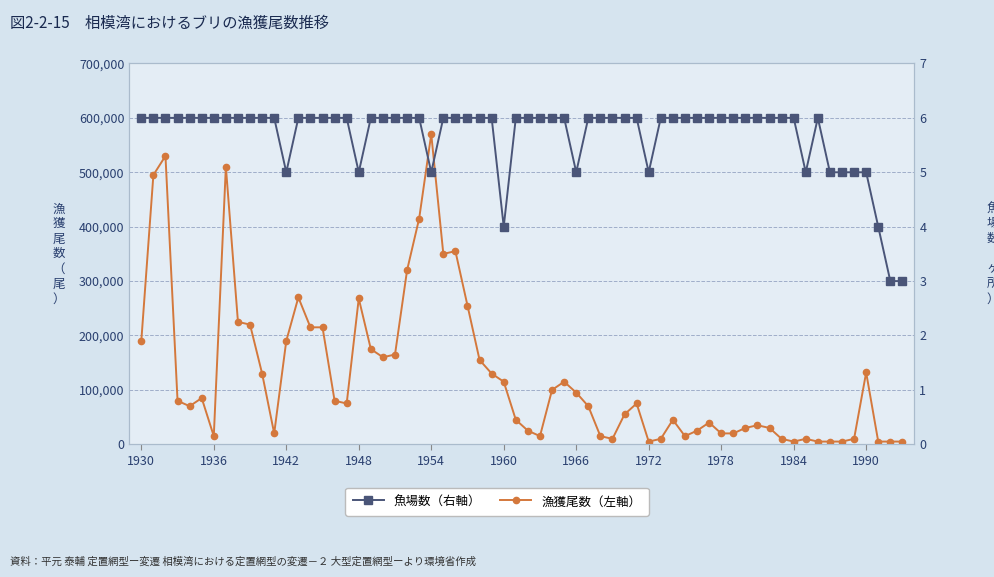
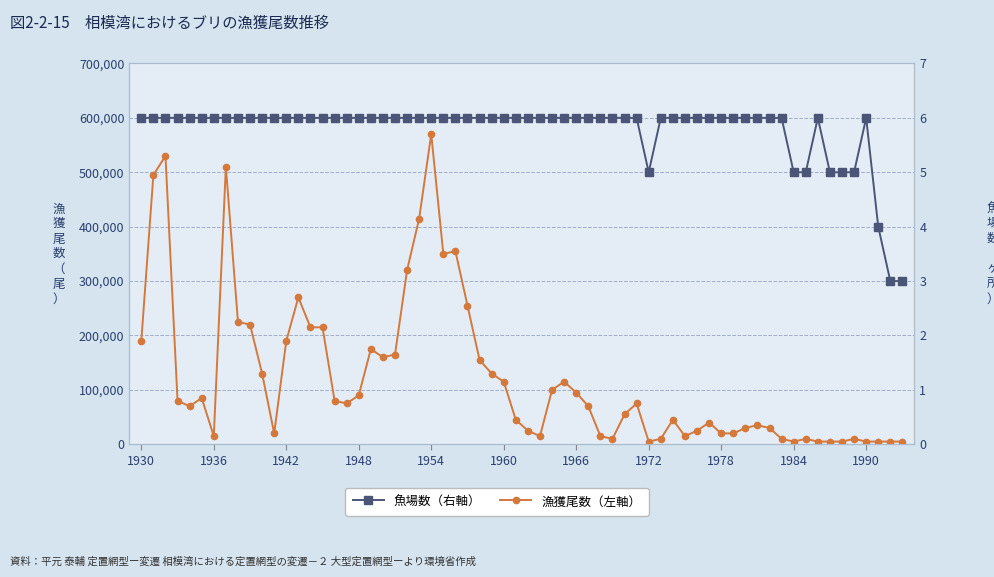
魚場数（右軸）/1942: 5 -> 6
漁獲尾数（左軸）/1948: 268,000 -> 90,000
魚場数（右軸）/1948: 5 -> 6
魚場数（右軸）/1954: 5 -> 6
魚場数（右軸）/1960: 4 -> 6
魚場数（右軸）/1966: 5 -> 6
魚場数（右軸）/1984: 6 -> 5
漁獲尾数（左軸）/1990: 132,000 -> 5,000
魚場数（右軸）/1990: 5 -> 6
